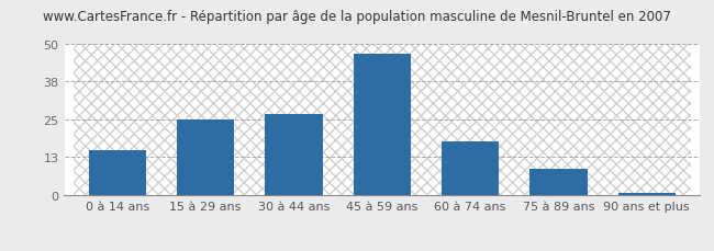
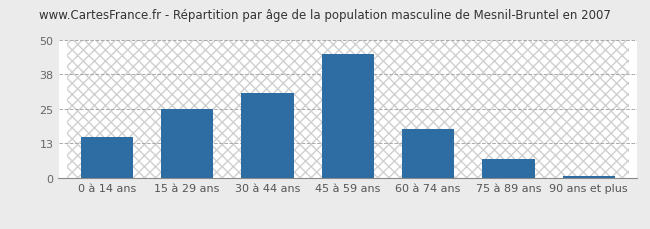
30 à 44 ans: 27 -> 31
45 à 59 ans: 47 -> 45
75 à 89 ans: 9 -> 7
